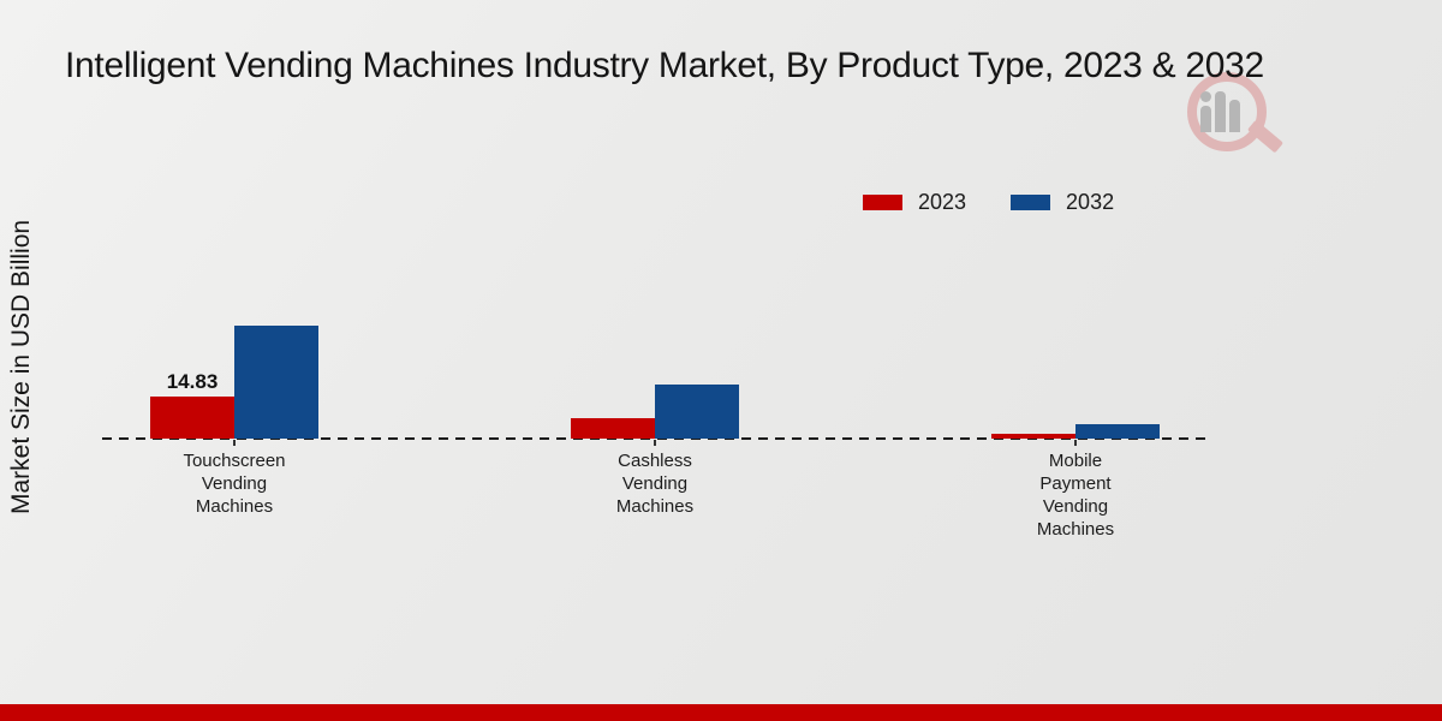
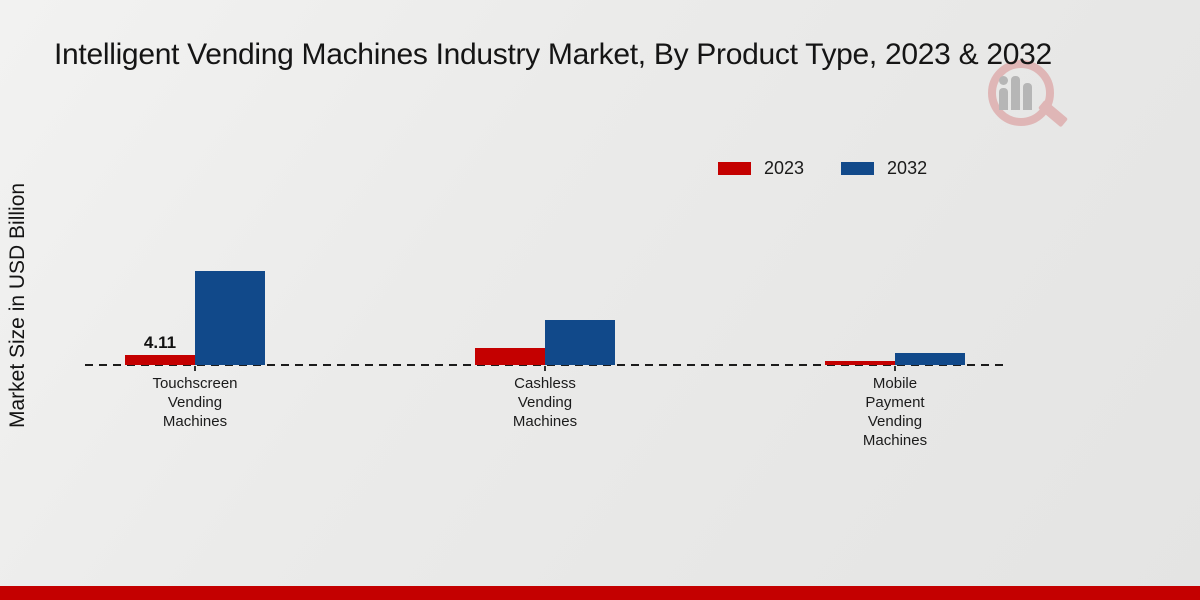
2023/Touchscreen Vending Machines: 14.83 -> 4.11
